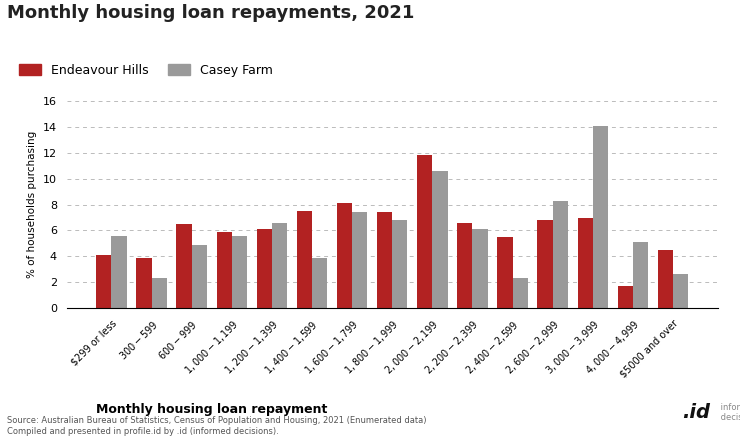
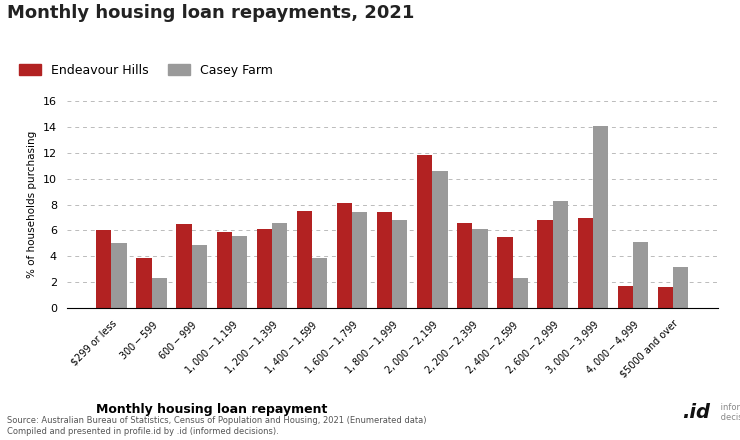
Endeavour Hills/$299 or less: 4.1 -> 6.0
Casey Farm/$299 or less: 5.6 -> 5.0
Endeavour Hills/$5000 and over: 4.5 -> 1.6
Casey Farm/$5000 and over: 2.6 -> 3.2
